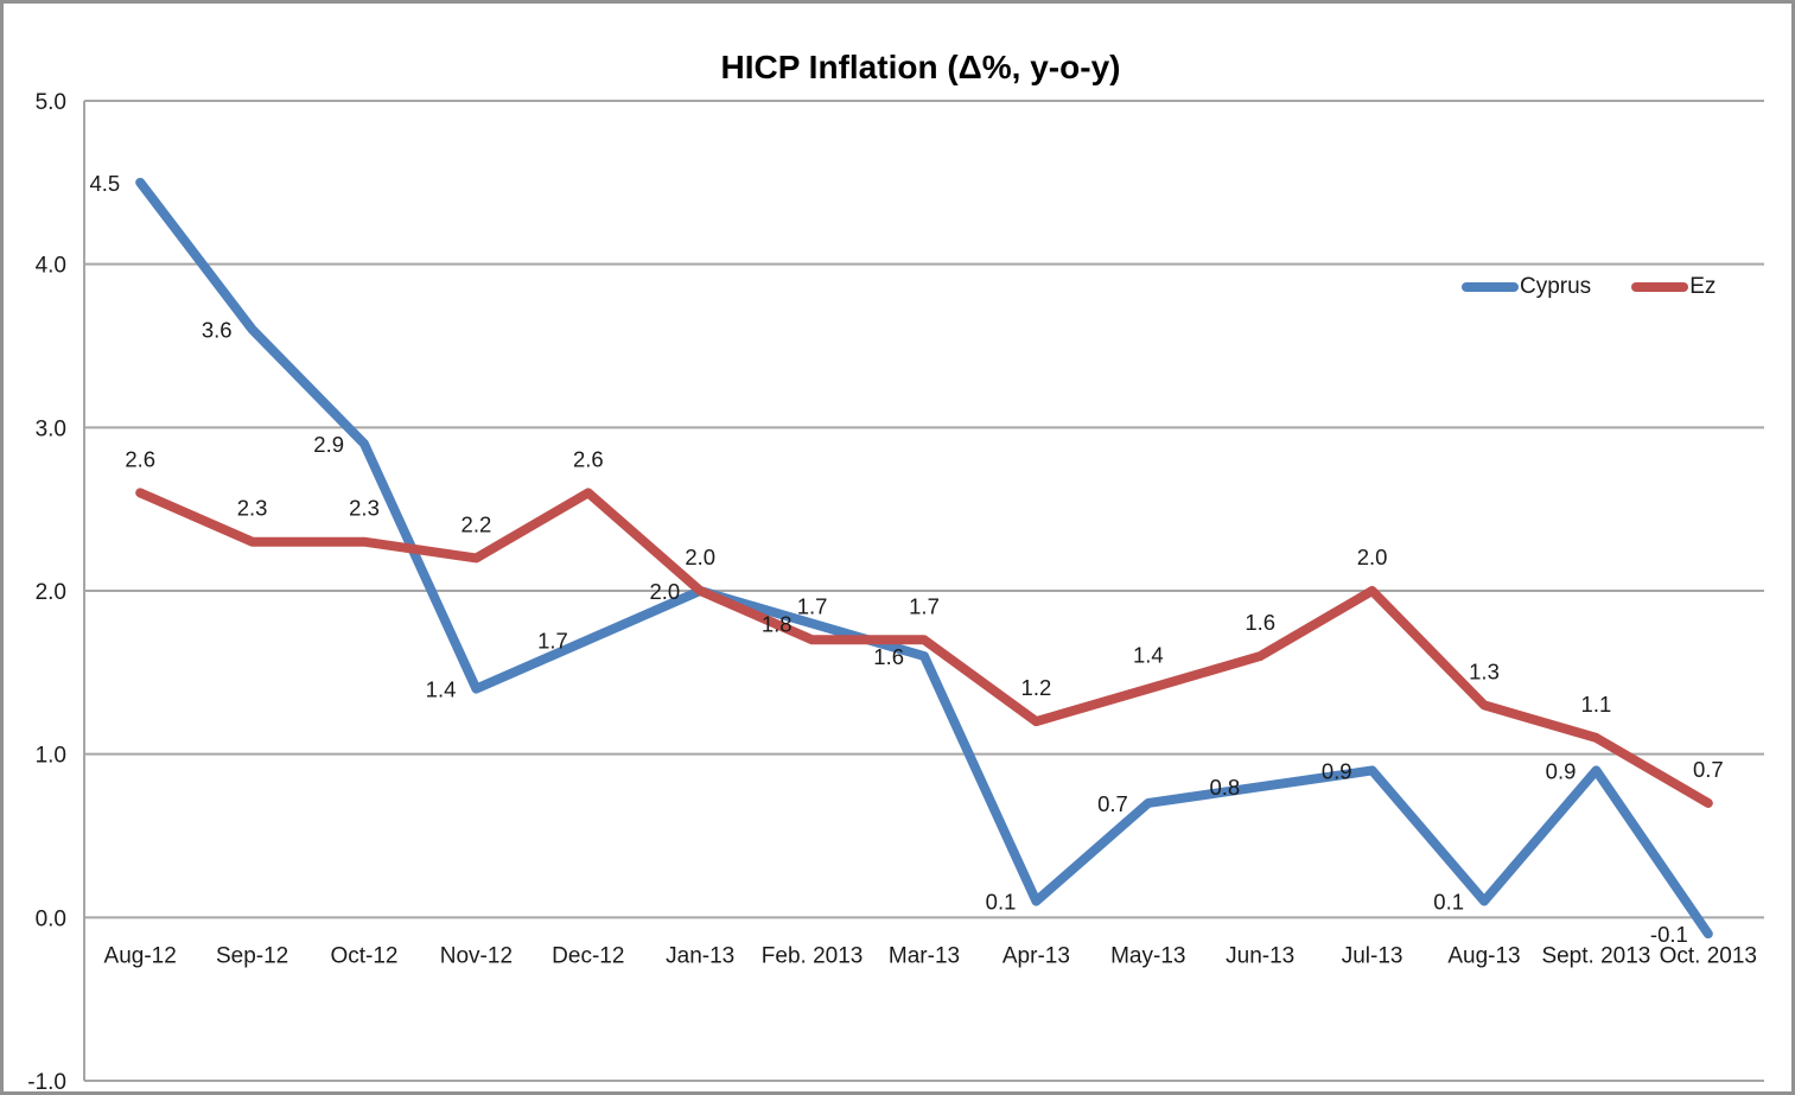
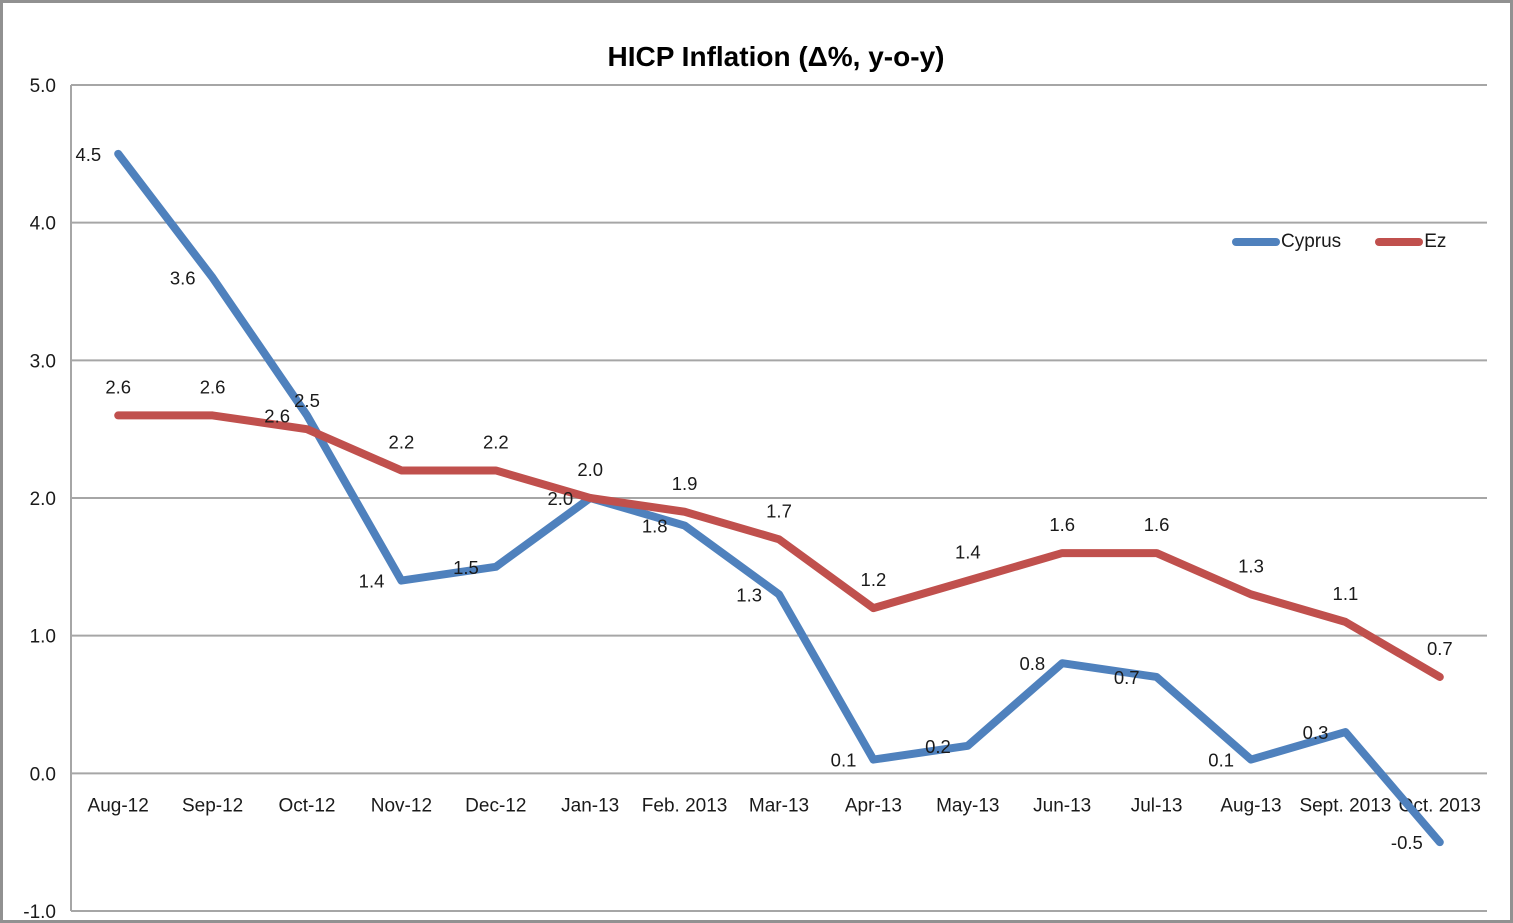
Ez/Sep-12: 2.3 -> 2.6
Cyprus/Oct-12: 2.9 -> 2.6
Ez/Oct-12: 2.3 -> 2.5
Cyprus/Dec-12: 1.7 -> 1.5
Ez/Dec-12: 2.6 -> 2.2
Ez/Feb. 2013: 1.7 -> 1.9
Cyprus/Mar-13: 1.6 -> 1.3
Cyprus/May-13: 0.7 -> 0.2
Cyprus/Jul-13: 0.9 -> 0.7
Ez/Jul-13: 2.0 -> 1.6
Cyprus/Sept. 2013: 0.9 -> 0.3
Cyprus/Oct. 2013: -0.1 -> -0.5
